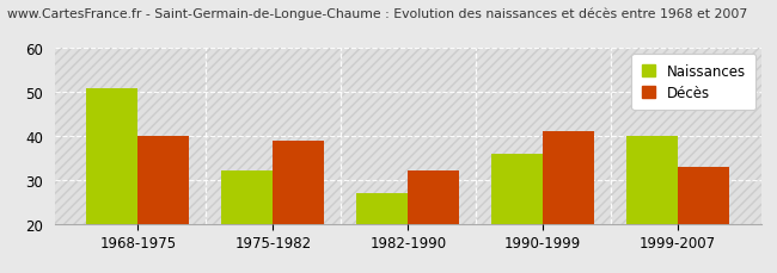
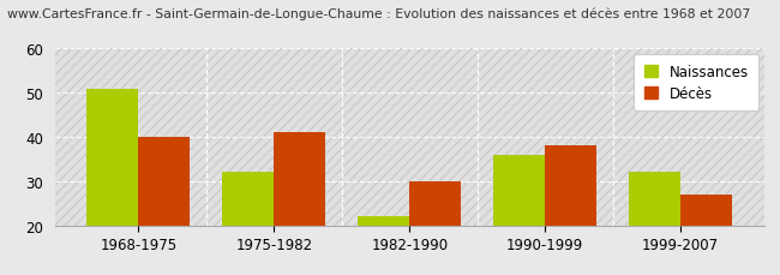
Décès/1975-1982: 39 -> 41
Naissances/1982-1990: 27 -> 22
Décès/1982-1990: 32 -> 30
Décès/1990-1999: 41 -> 38
Naissances/1999-2007: 40 -> 32
Décès/1999-2007: 33 -> 27
